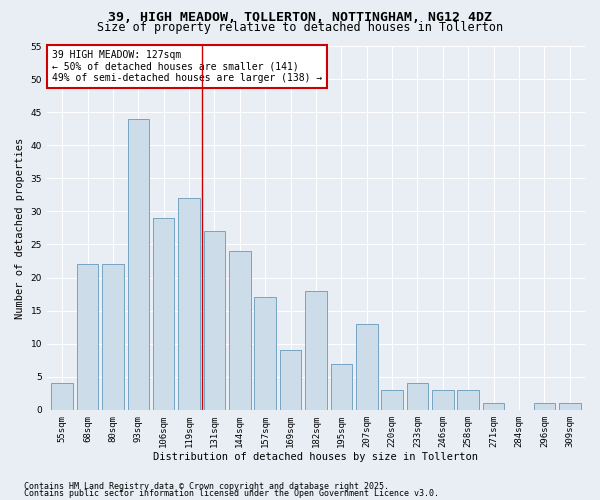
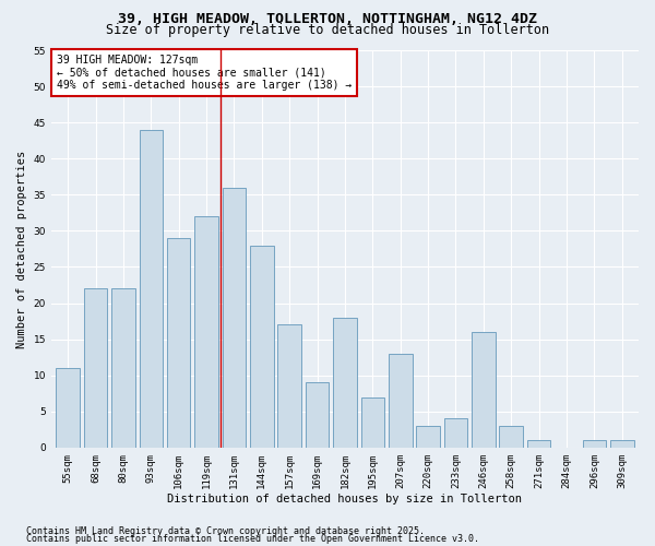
55sqm: 4 -> 11
131sqm: 27 -> 36
144sqm: 24 -> 28
246sqm: 3 -> 16
